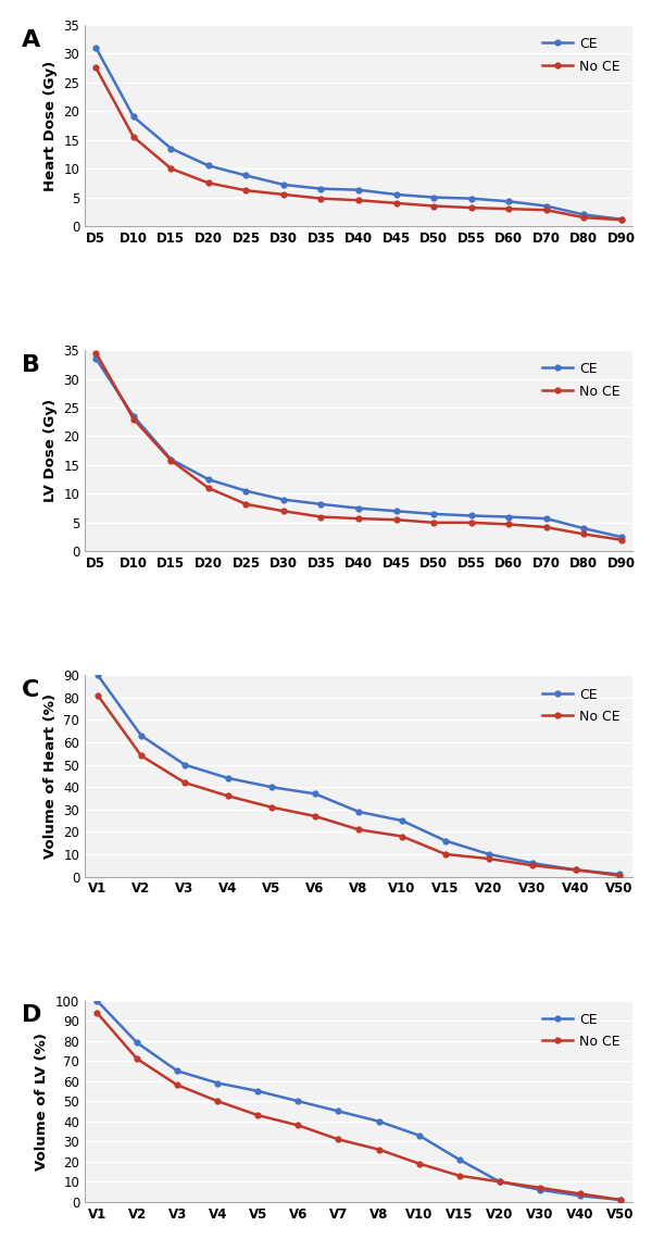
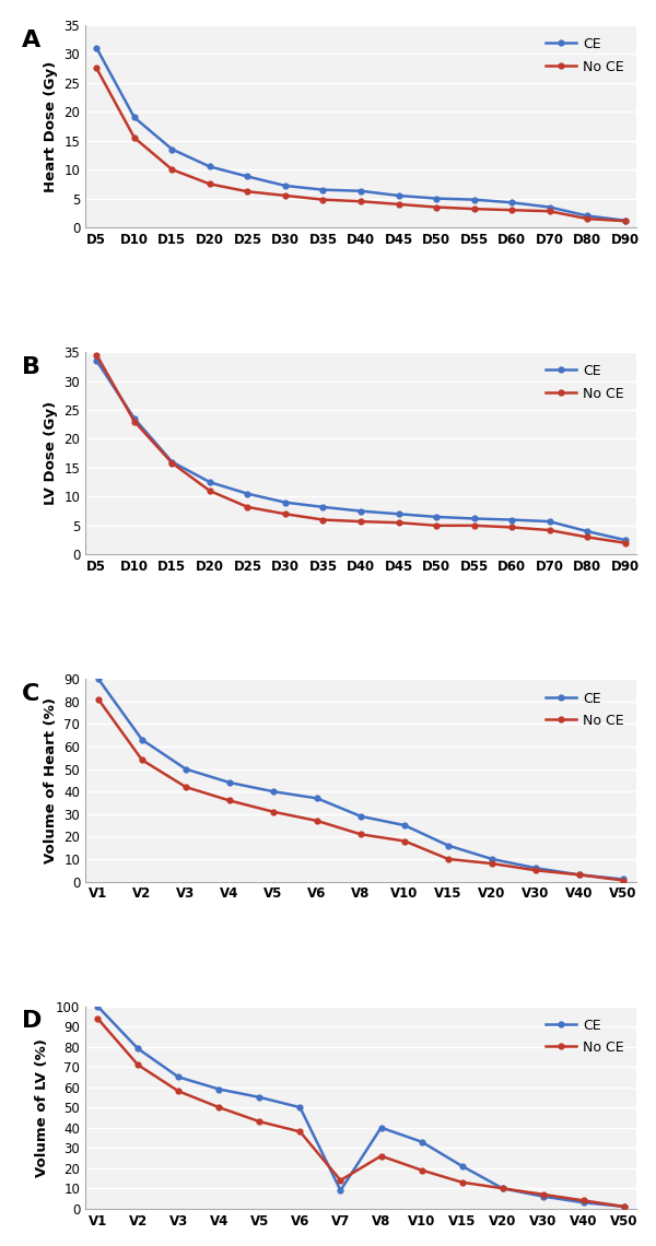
CE/V7: 45 -> 9
No CE/V7: 31 -> 14
